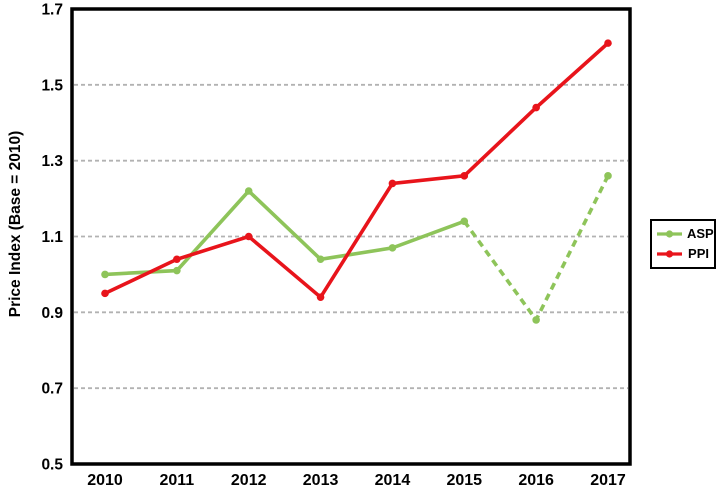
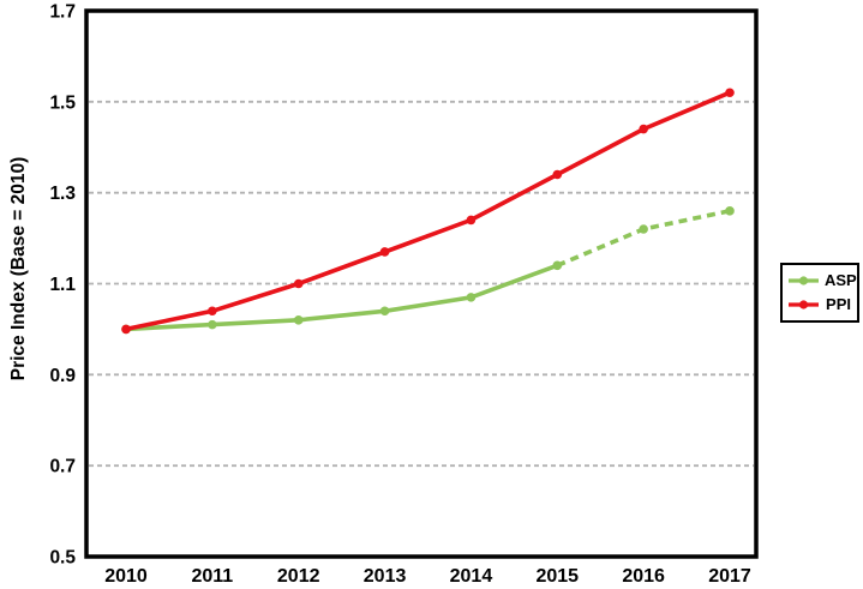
PPI/2010: 0.95 -> 1.00
ASP/2012: 1.22 -> 1.02
PPI/2013: 0.94 -> 1.17
PPI/2015: 1.26 -> 1.34
ASP/2016: 0.88 -> 1.22
PPI/2017: 1.61 -> 1.52
